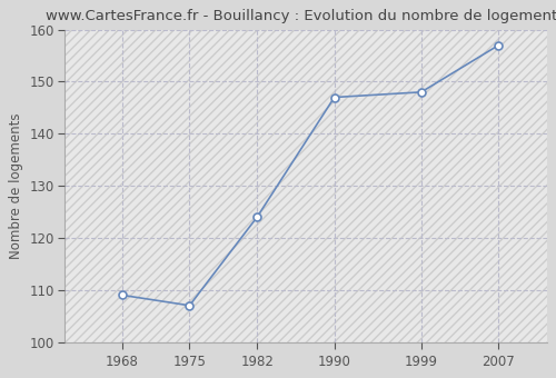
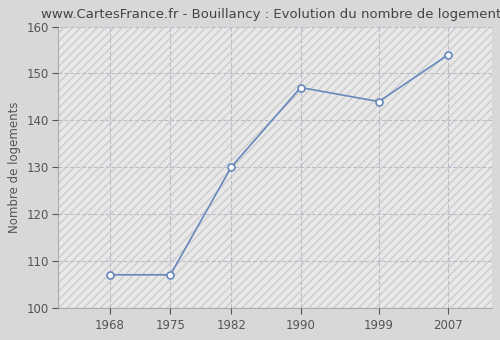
1968: 109 -> 107
1982: 124 -> 130
1999: 148 -> 144
2007: 157 -> 154
